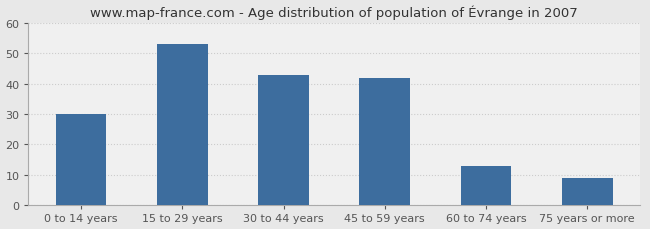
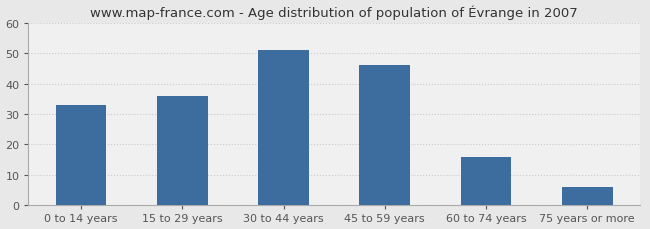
0 to 14 years: 30 -> 33
15 to 29 years: 53 -> 36
30 to 44 years: 43 -> 51
45 to 59 years: 42 -> 46
60 to 74 years: 13 -> 16
75 years or more: 9 -> 6
